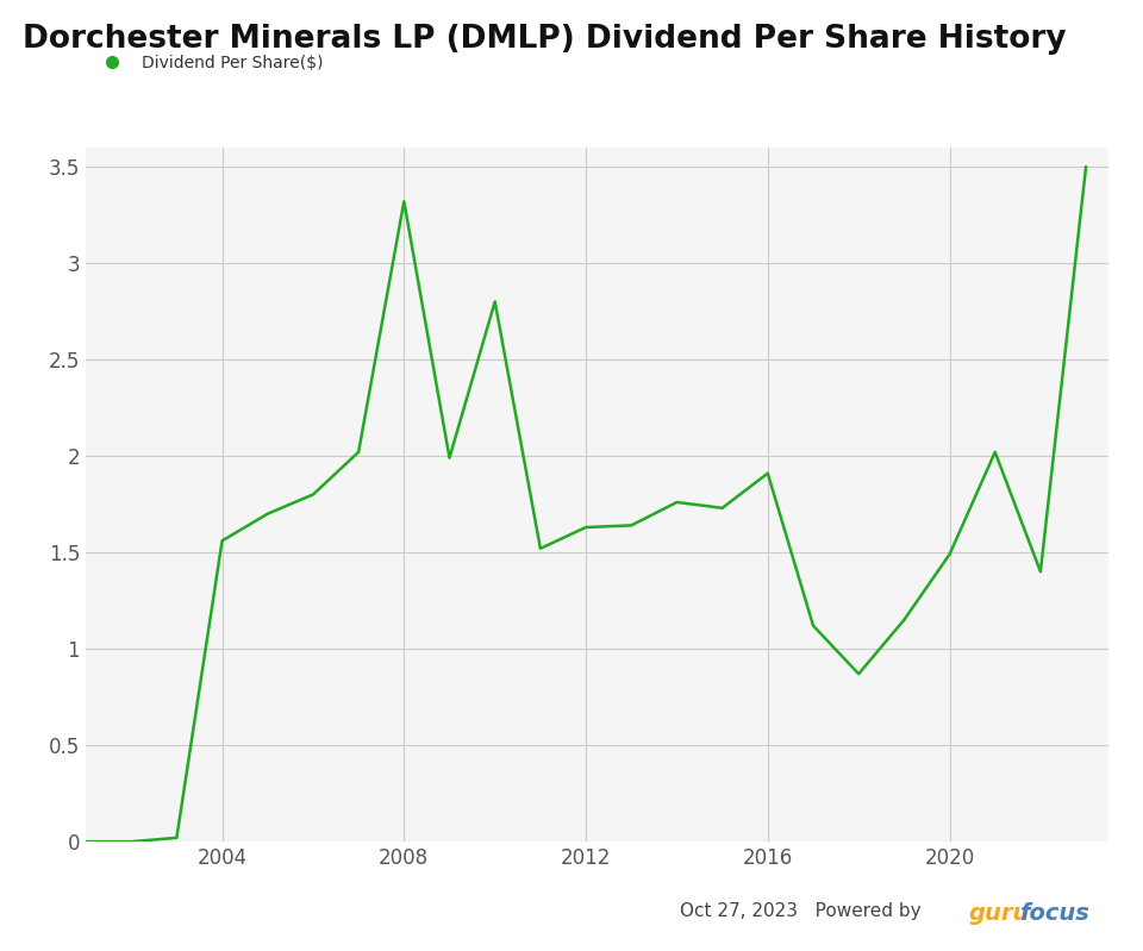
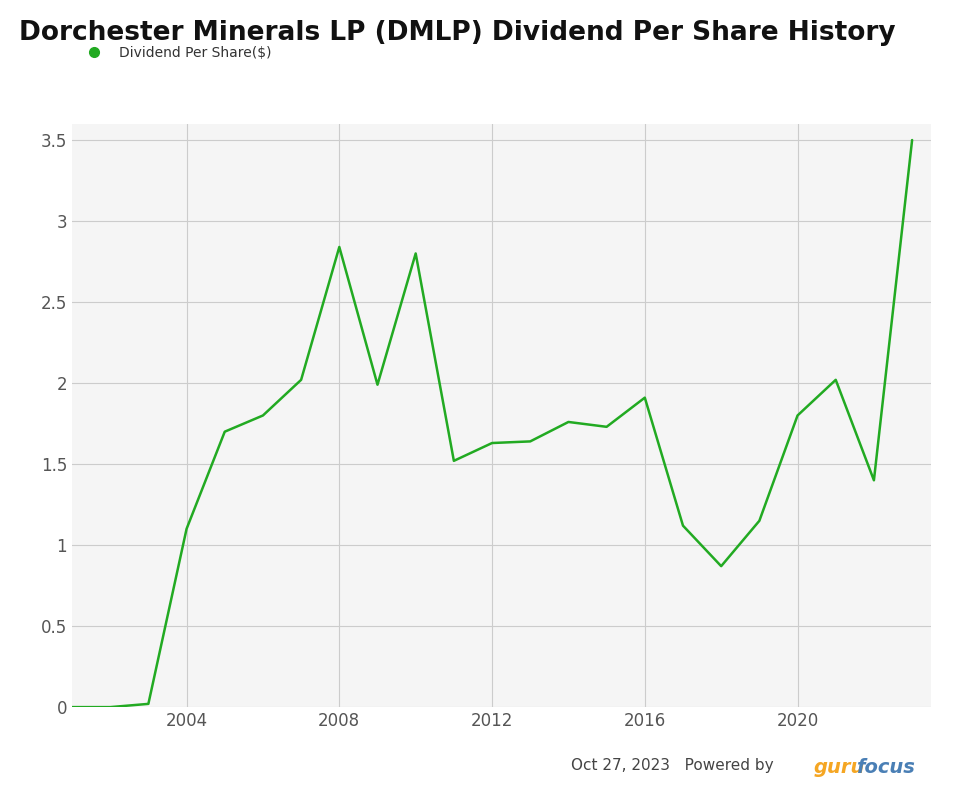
2004: 1.56 -> 1.10
2008: 3.32 -> 2.84
2020: 1.49 -> 1.80
